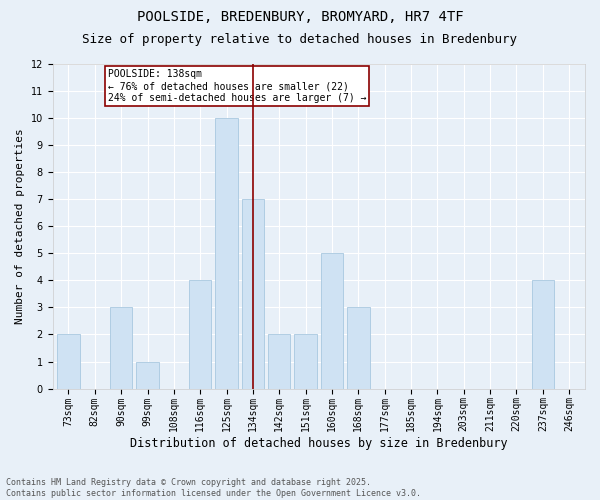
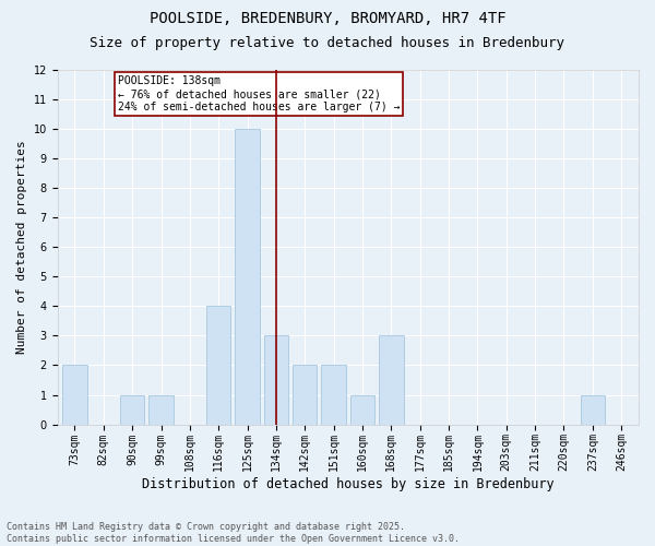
90sqm: 3 -> 1
134sqm: 7 -> 3
160sqm: 5 -> 1
237sqm: 4 -> 1
